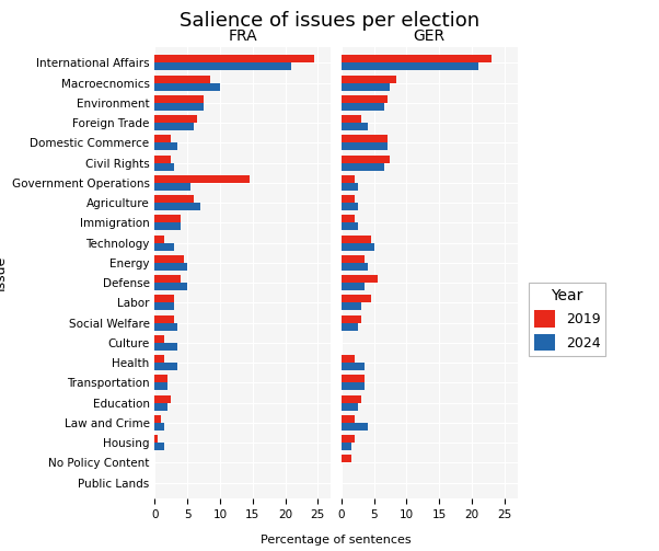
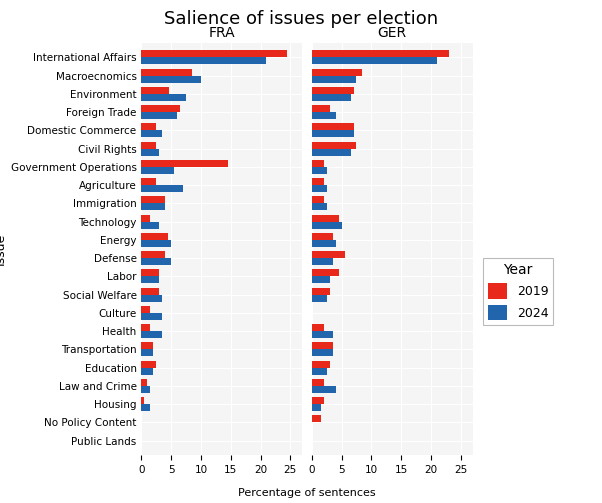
FRA/2019/Environment: 7.5 -> 4.6
FRA/2019/Agriculture: 6.0 -> 2.4
